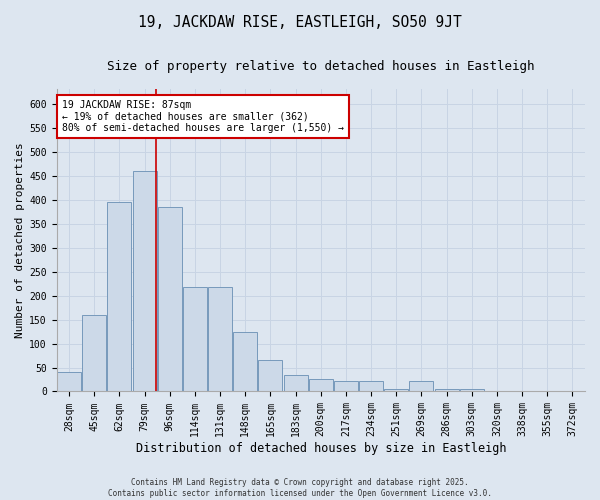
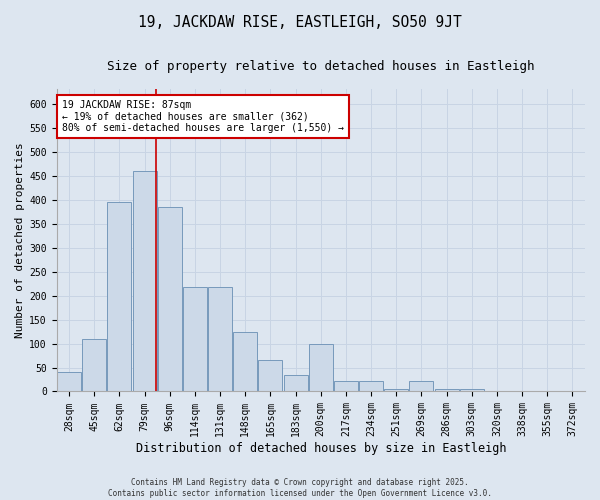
45sqm: 160 -> 110
200sqm: 25 -> 100
